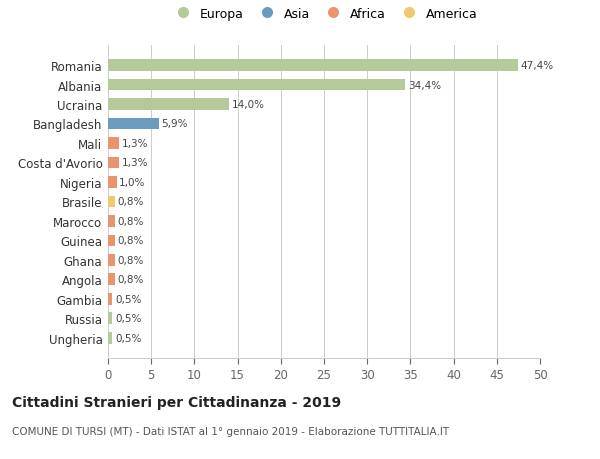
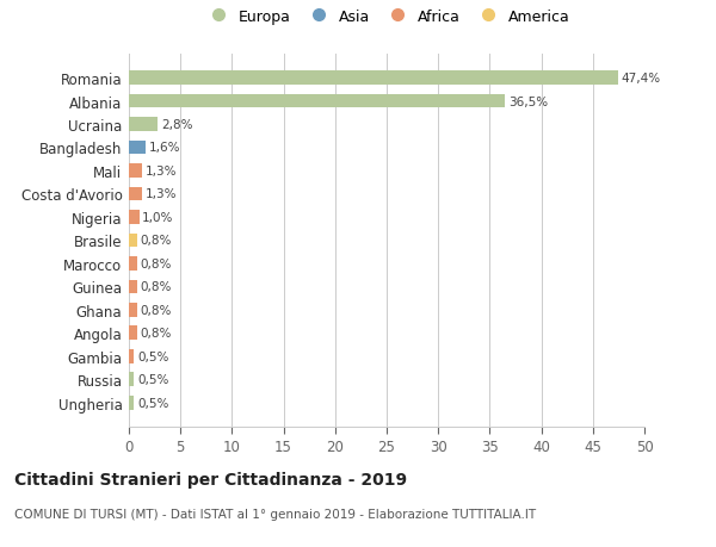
Albania: 34,4% -> 36,5%
Ucraina: 14,0% -> 2,8%
Bangladesh: 5,9% -> 1,6%
